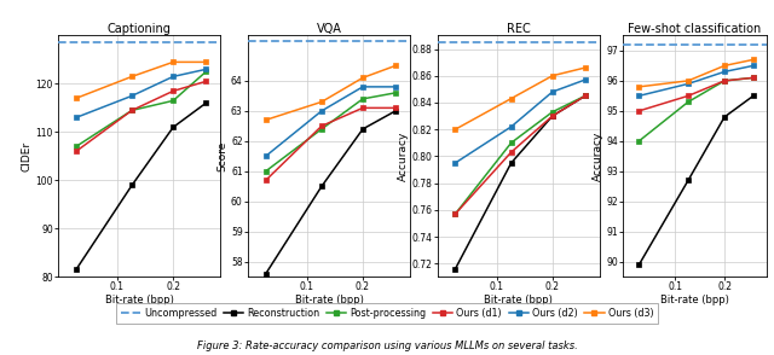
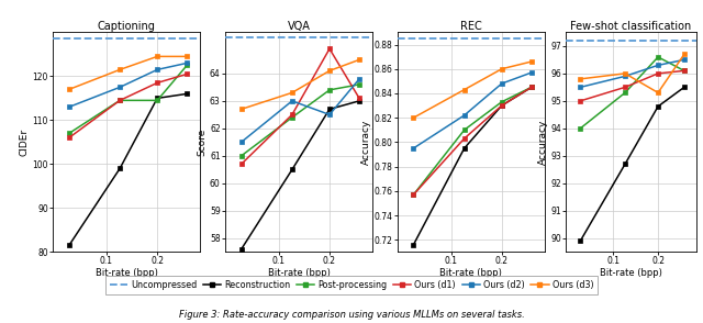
Captioning/Reconstruction/0.2: 111.0 -> 115.0
Captioning/Post-processing/0.2: 116.5 -> 114.5
VQA/Reconstruction/0.2: 62.4 -> 62.7
VQA/Ours (d1)/0.2: 63.1 -> 64.9
VQA/Ours (d2)/0.2: 63.8 -> 62.5
Few-shot classification/Post-processing/0.2: 96.0 -> 96.6
Few-shot classification/Ours (d3)/0.2: 96.5 -> 95.3
